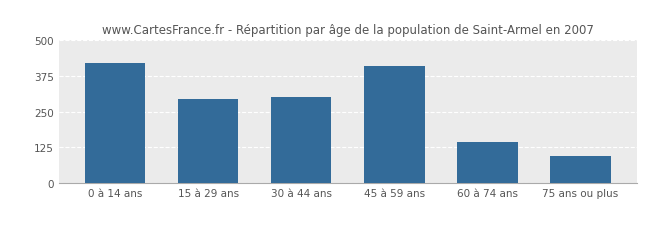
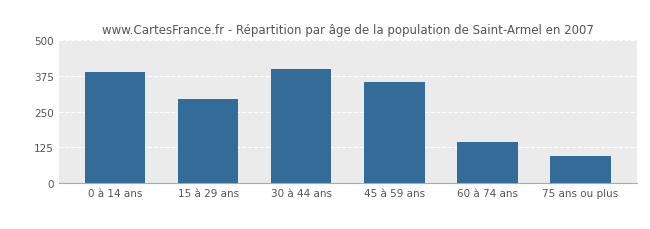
0 à 14 ans: 420 -> 390
30 à 44 ans: 300 -> 400
45 à 59 ans: 410 -> 355
